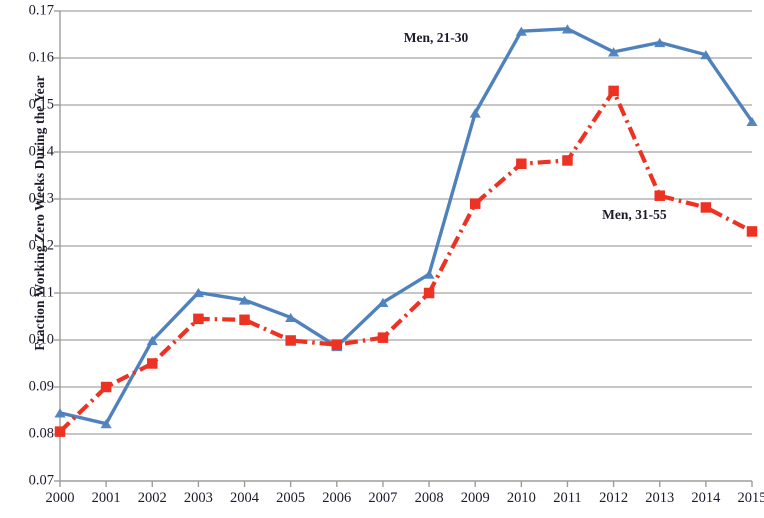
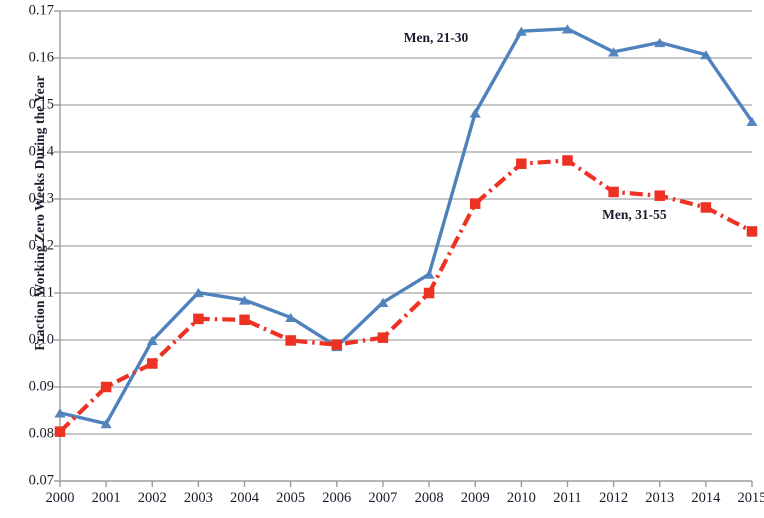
Men, 31-55/2012: 0.153 -> 0.132
